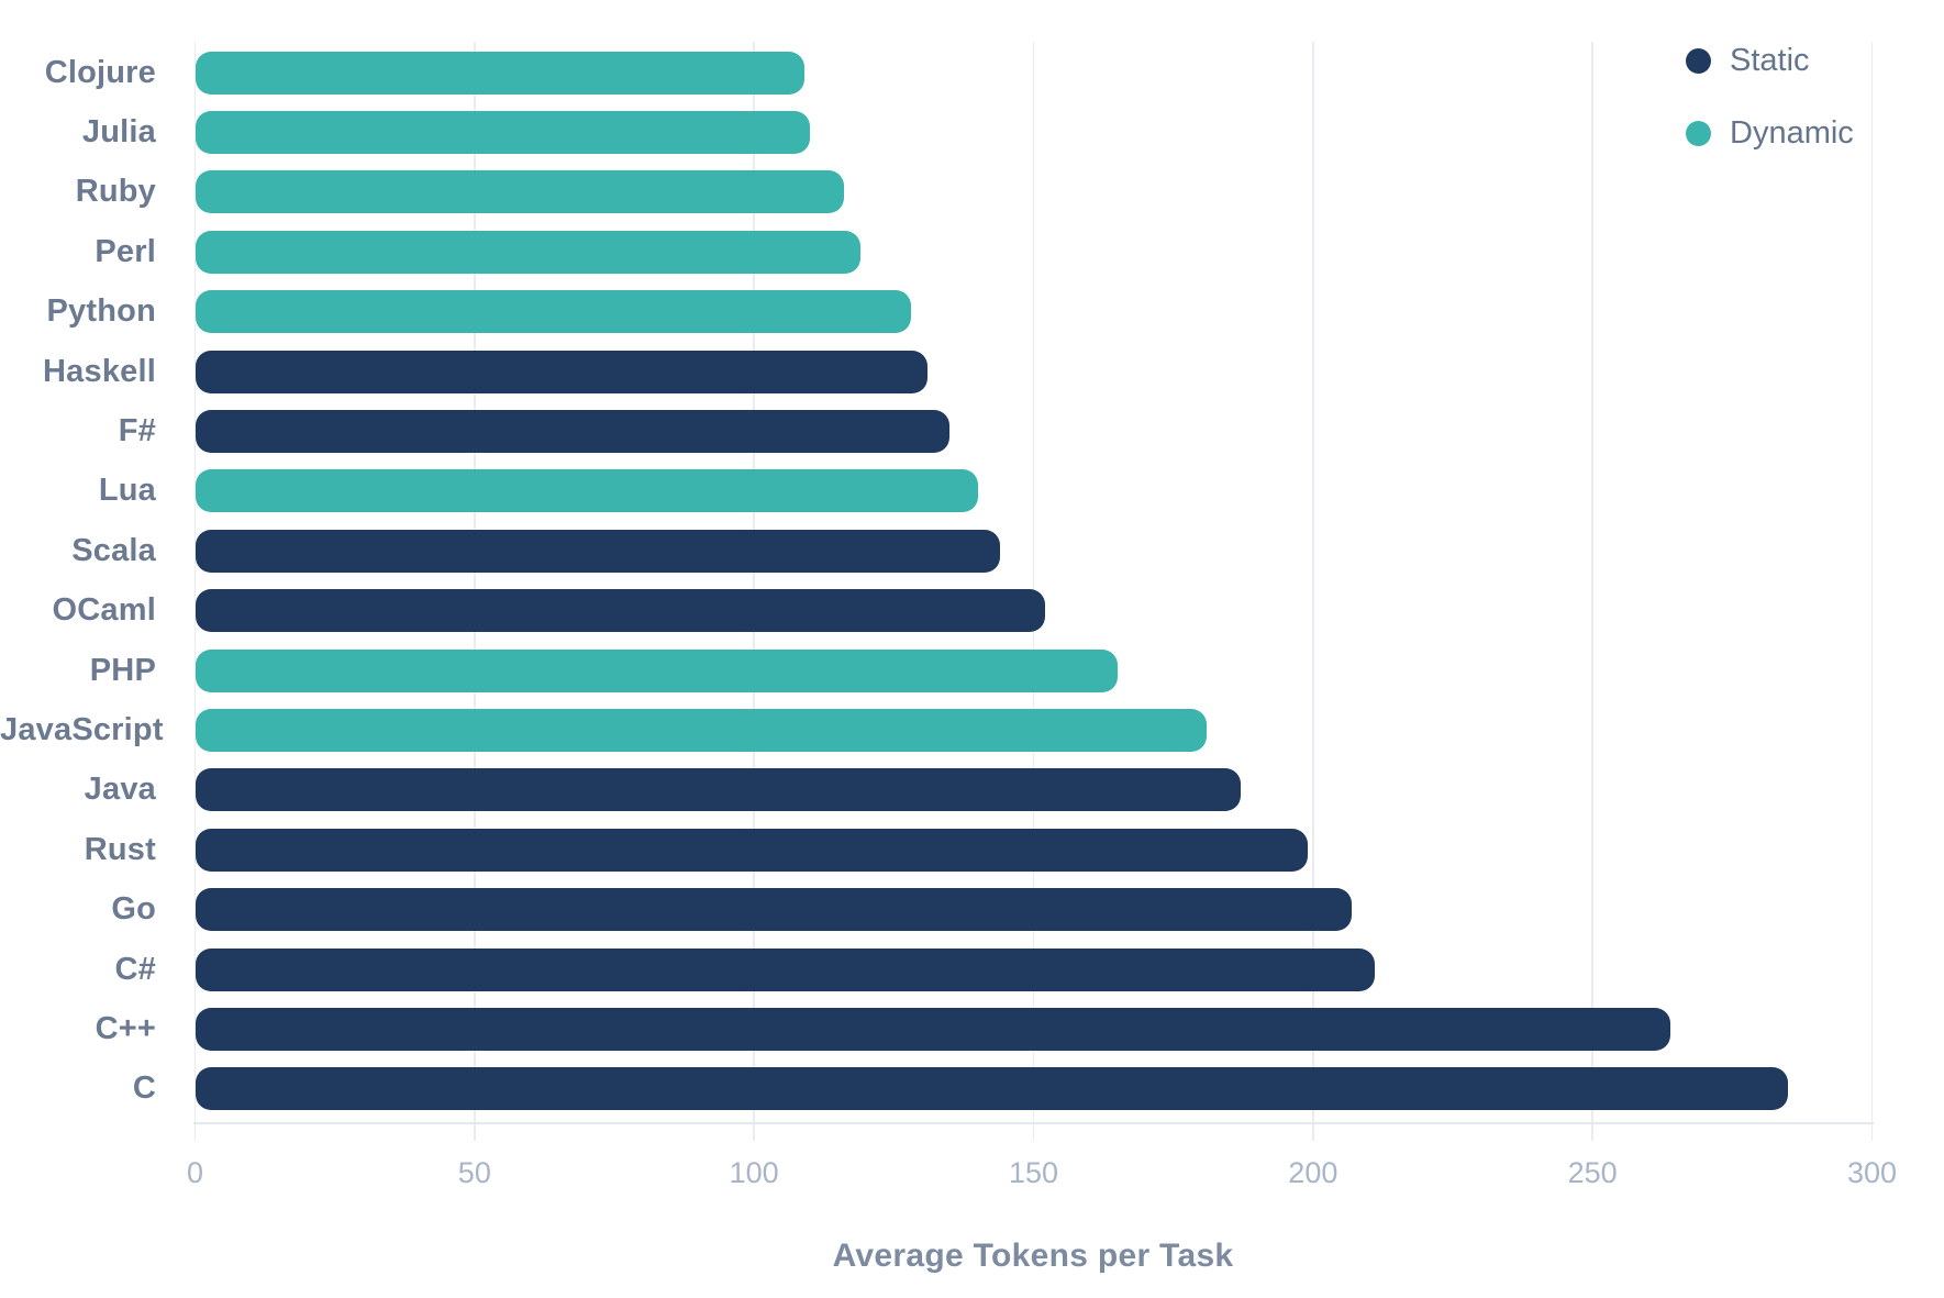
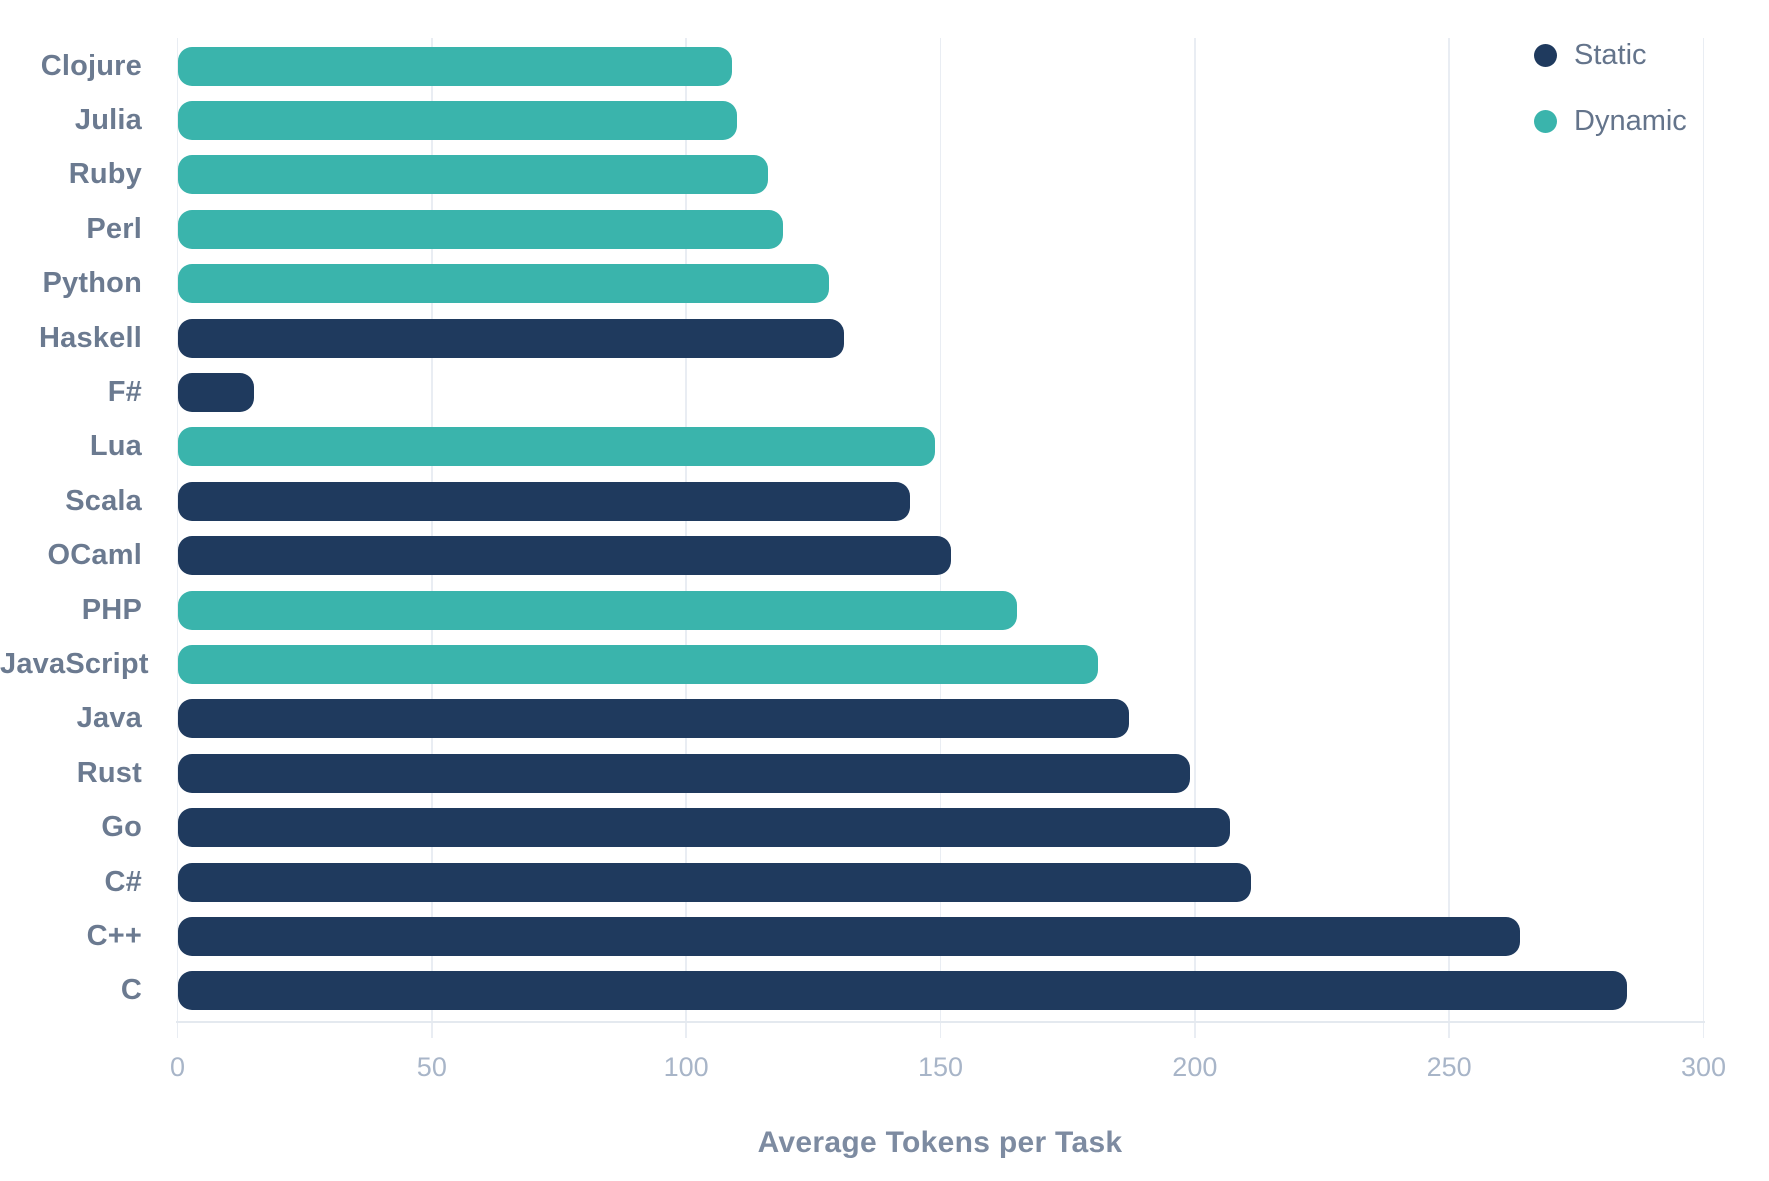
F#: 135 -> 15
Lua: 140 -> 149
